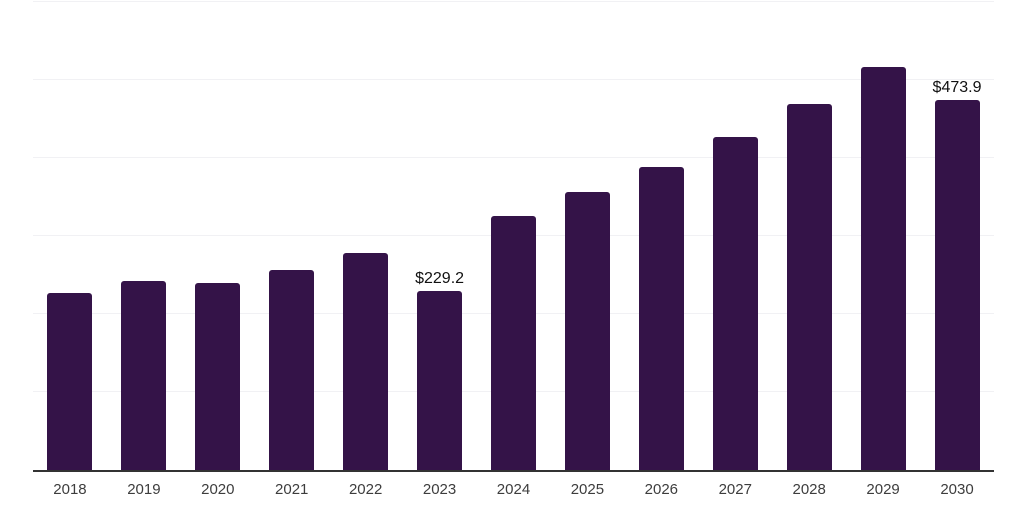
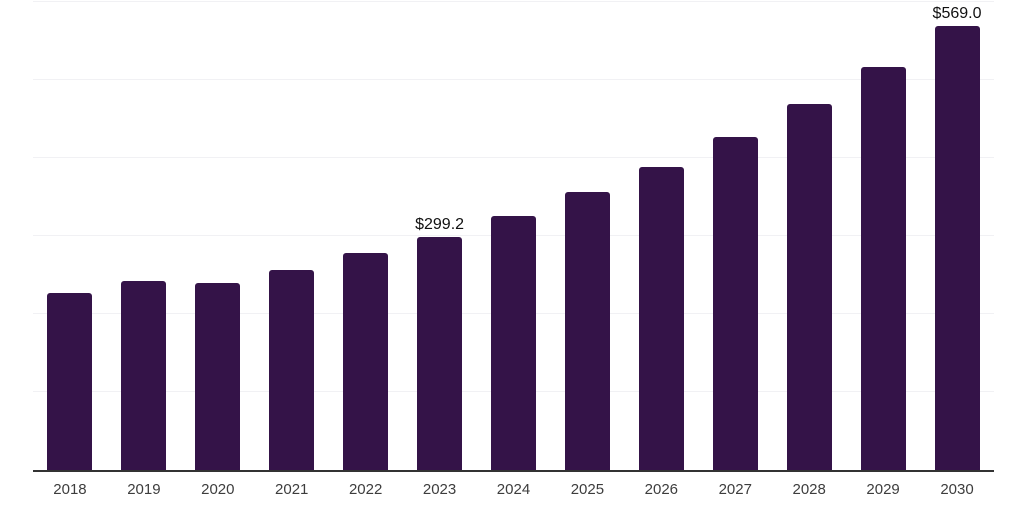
2023: $229.2 -> $299.2
2030: $473.9 -> $569.0
